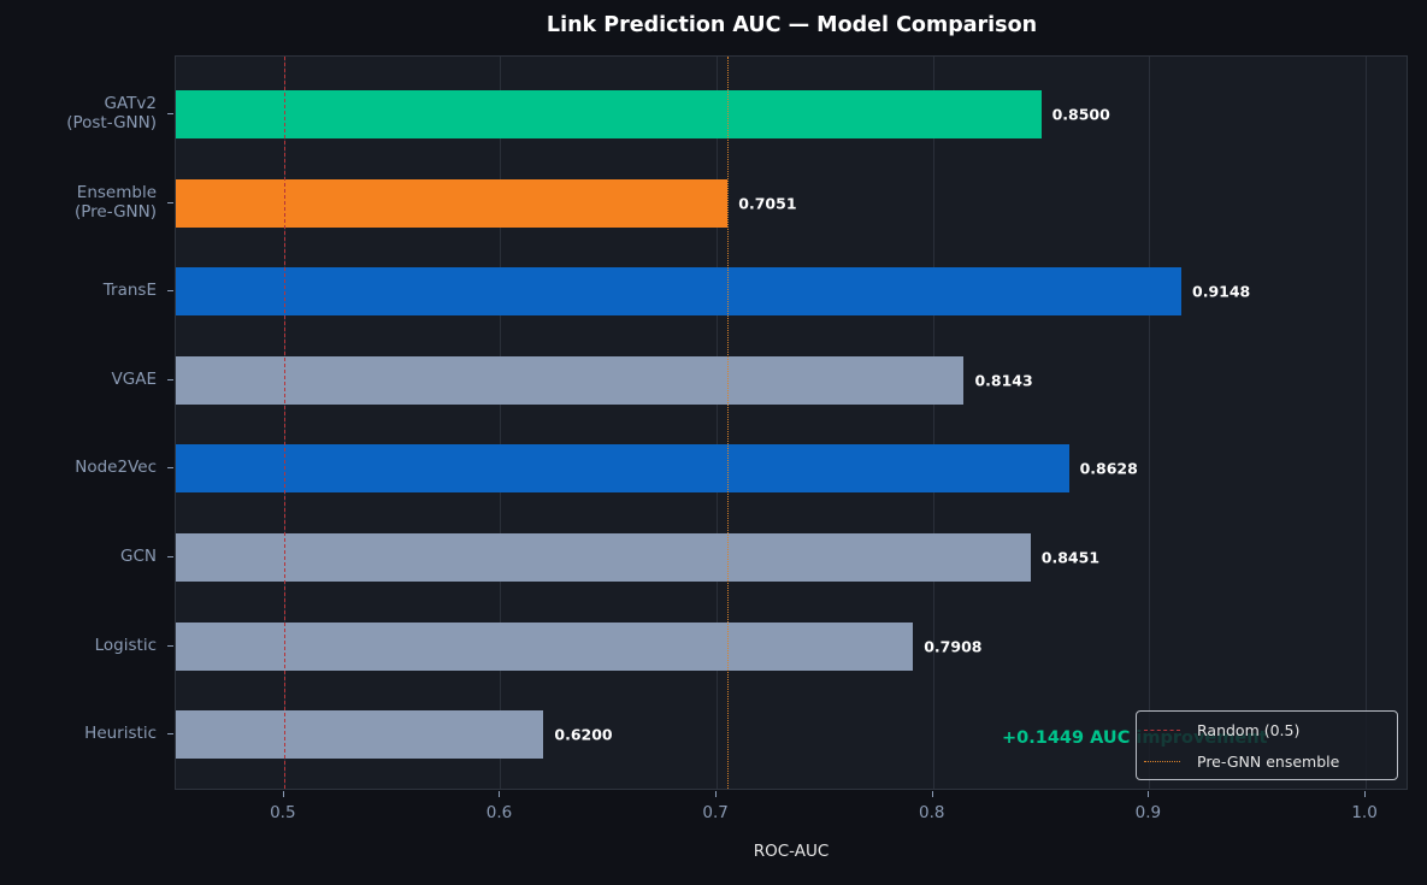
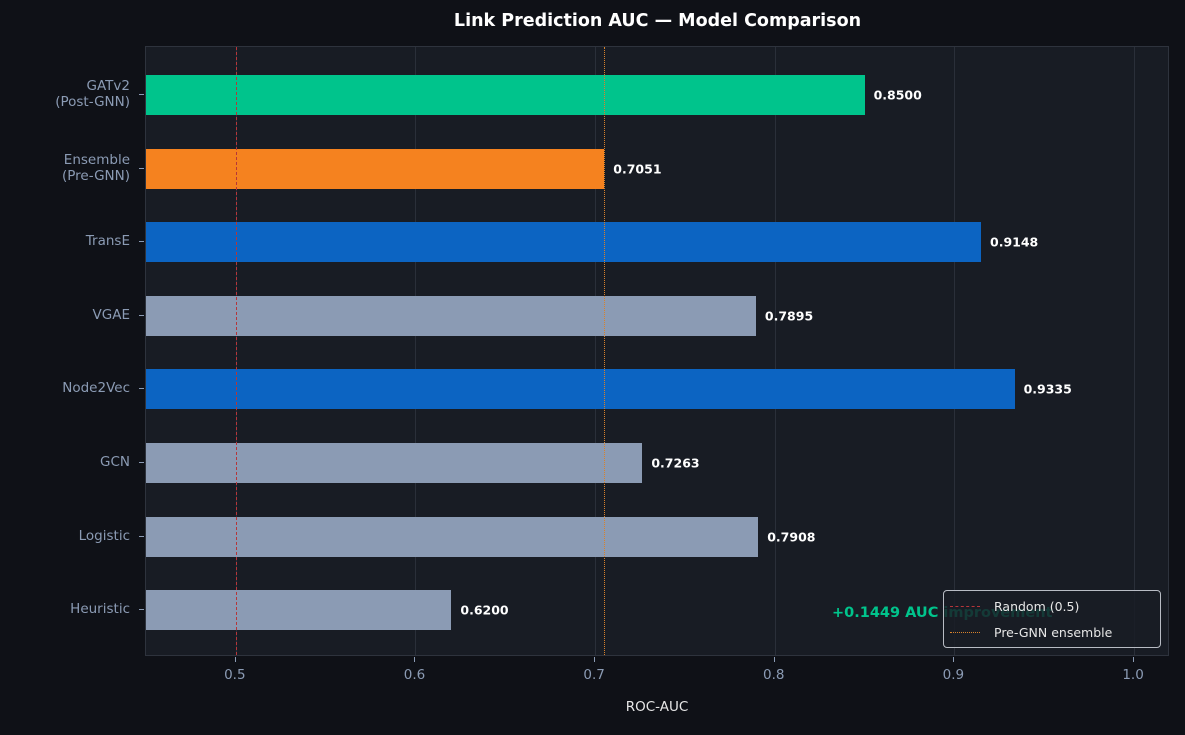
VGAE: 0.8143 -> 0.7895
Node2Vec: 0.8628 -> 0.9335
GCN: 0.8451 -> 0.7263
